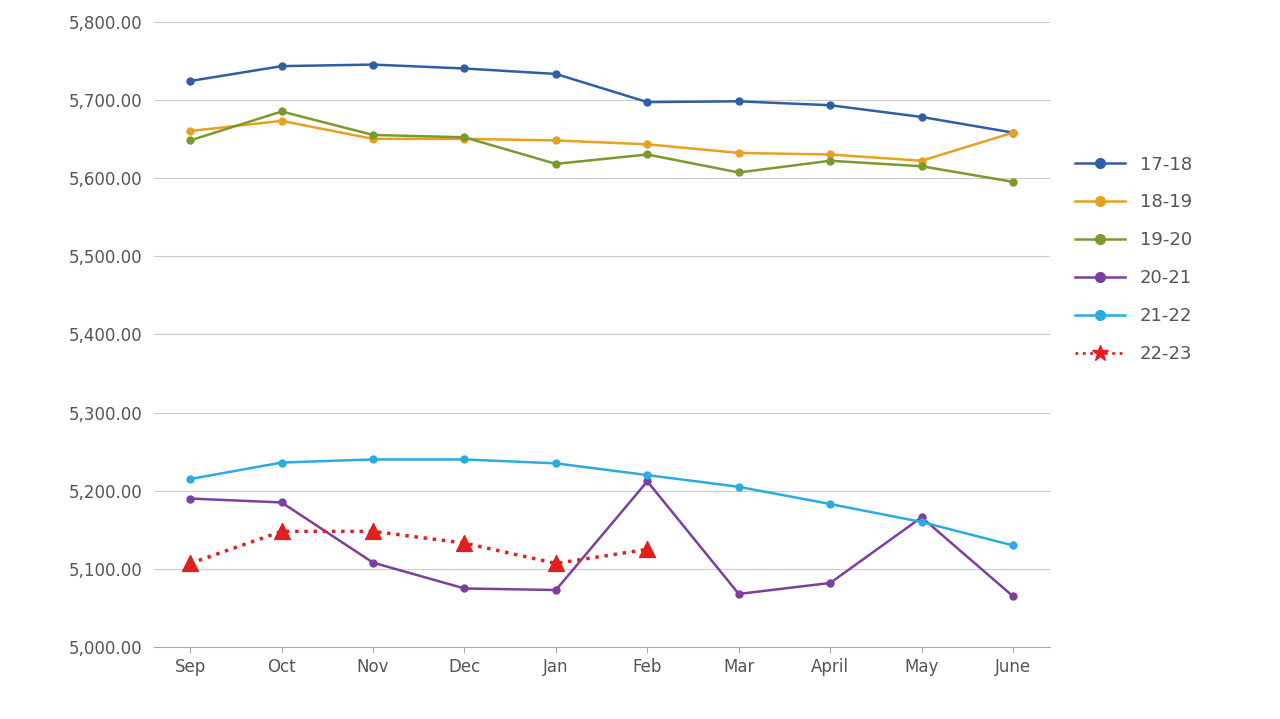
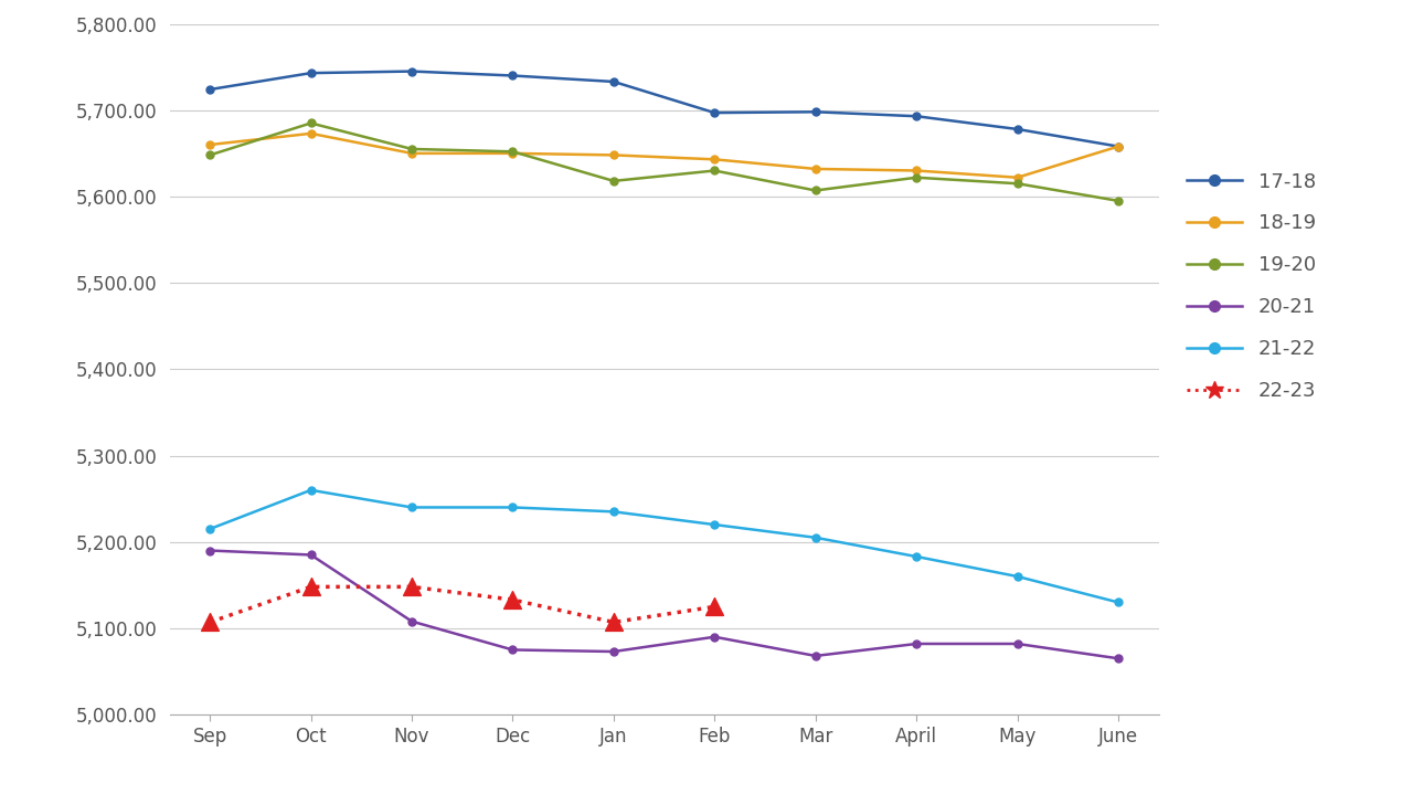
21-22/Oct: 5,236 -> 5,260
20-21/Feb: 5,212 -> 5,090
20-21/May: 5,166 -> 5,082
